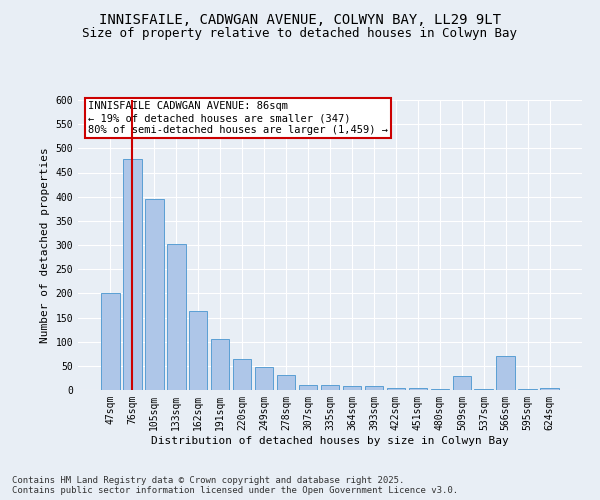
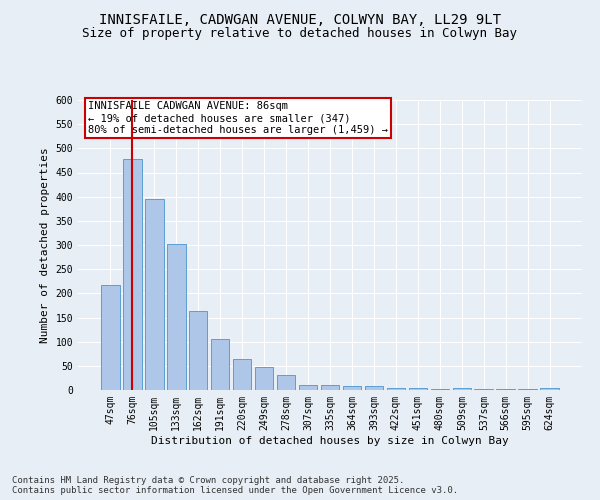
47sqm: 200 -> 218
509sqm: 30 -> 4
566sqm: 70 -> 2
